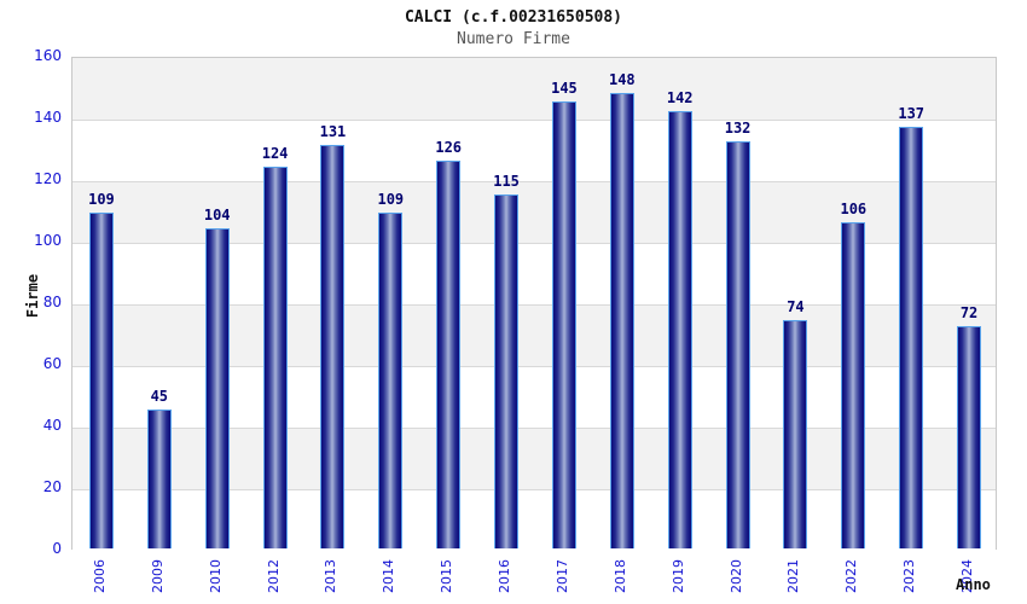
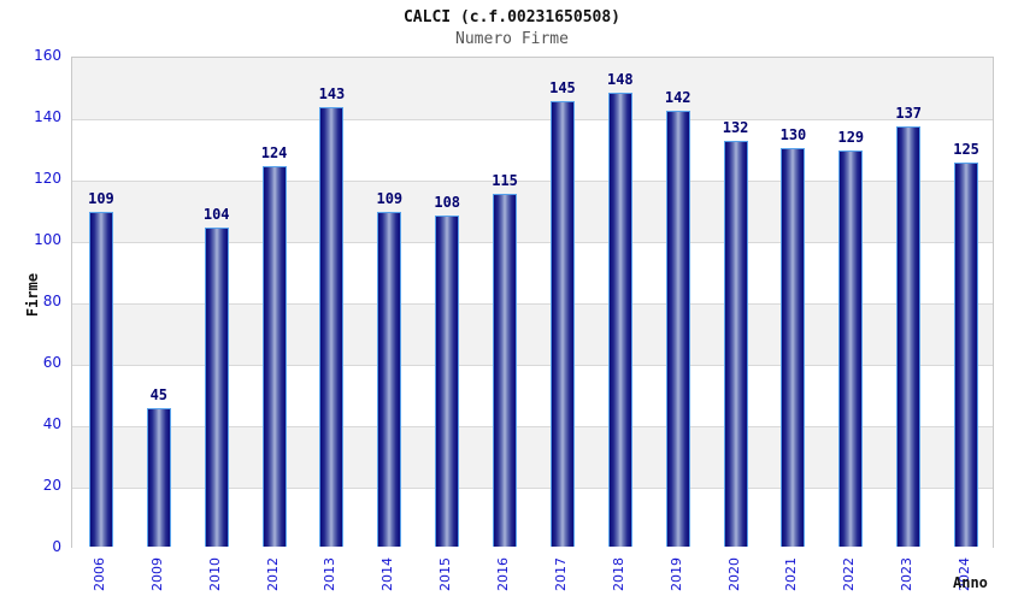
2013: 131 -> 143
2015: 126 -> 108
2021: 74 -> 130
2022: 106 -> 129
2024: 72 -> 125
